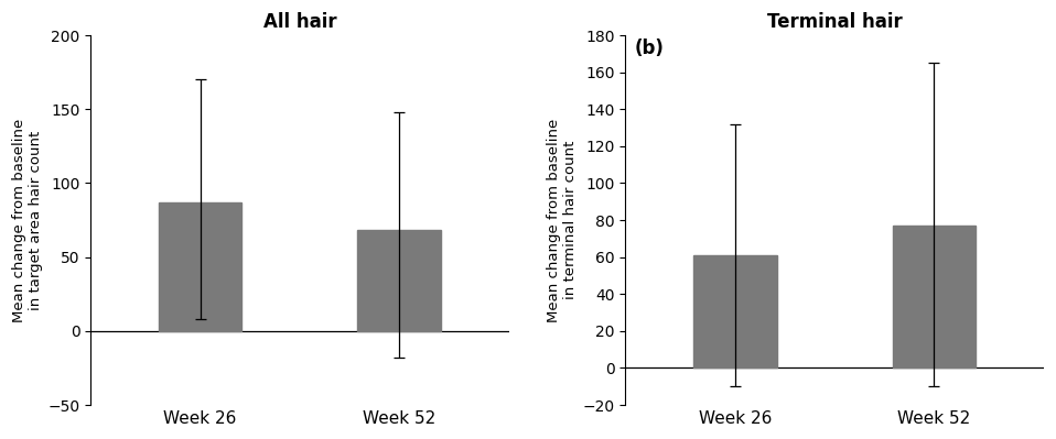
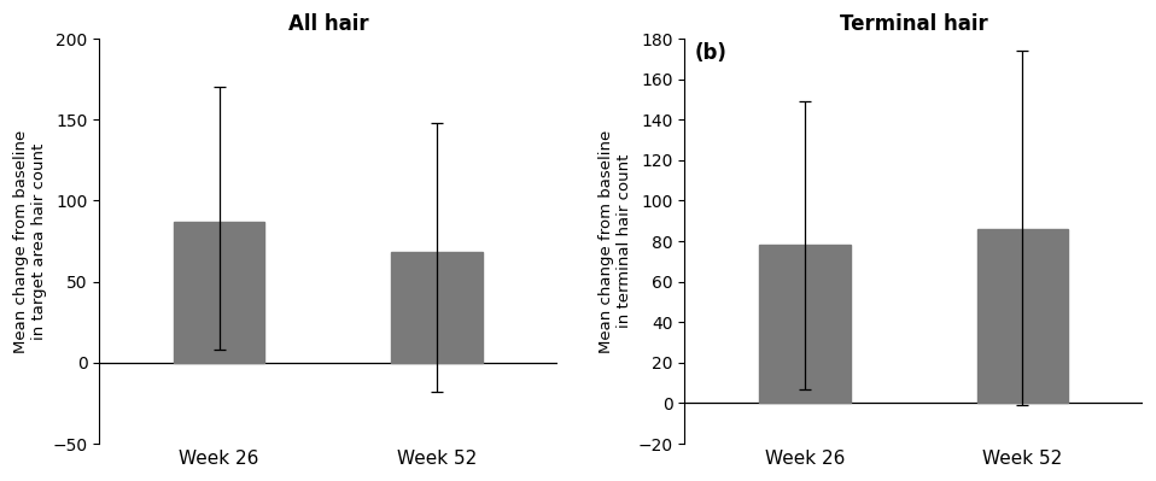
Terminal hair/Week 26: 61 -> 78
Terminal hair/Week 52: 77 -> 86
